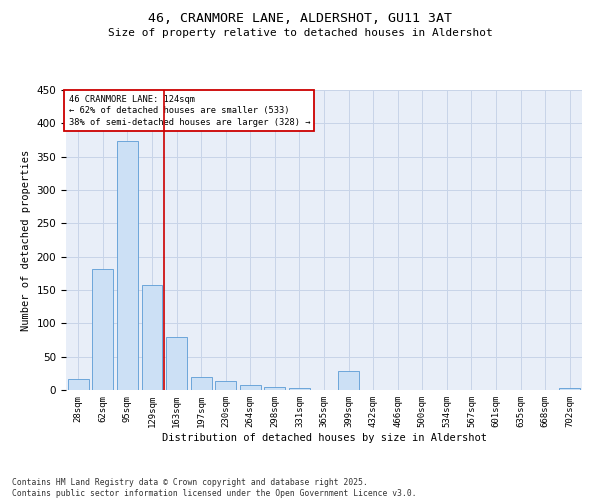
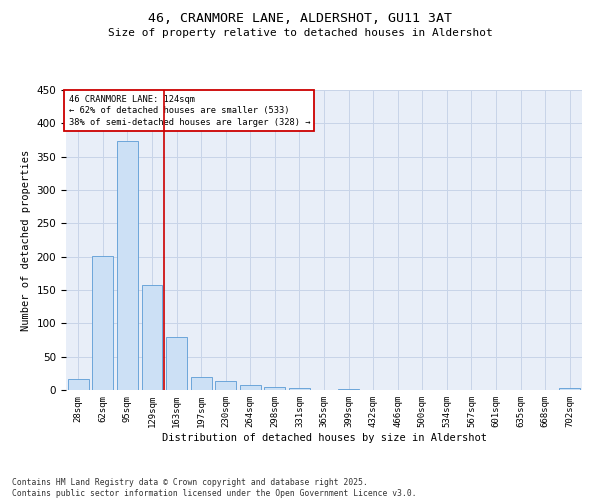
62sqm: 182 -> 201
399sqm: 28 -> 2
